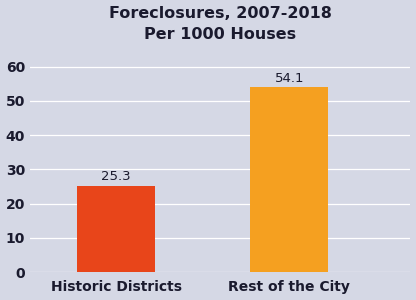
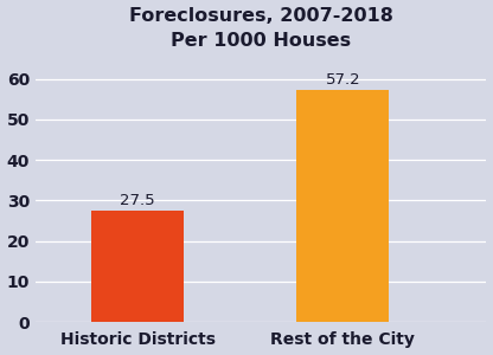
Historic Districts: 25.3 -> 27.5
Rest of the City: 54.1 -> 57.2
